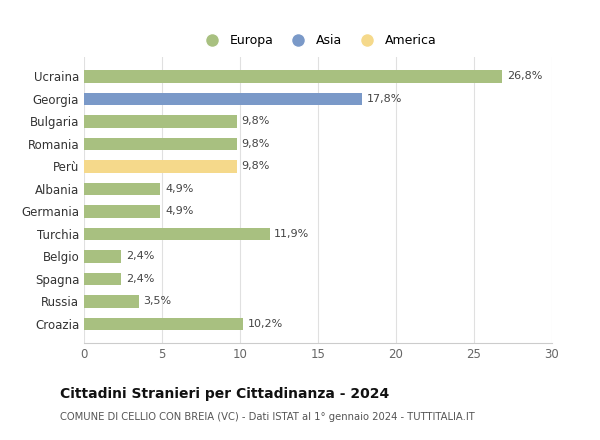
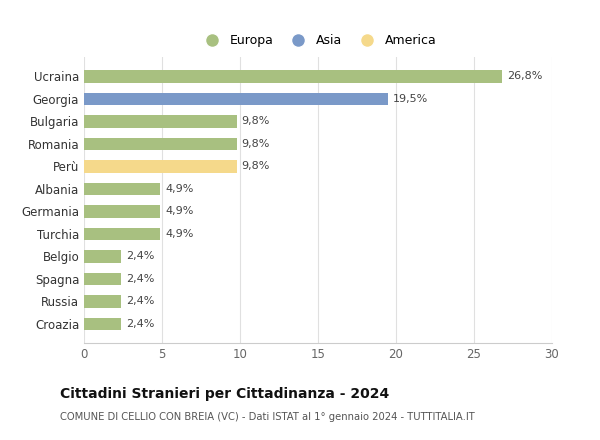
Georgia: 17,8% -> 19,5%
Turchia: 11,9% -> 4,9%
Russia: 3,5% -> 2,4%
Croazia: 10,2% -> 2,4%
